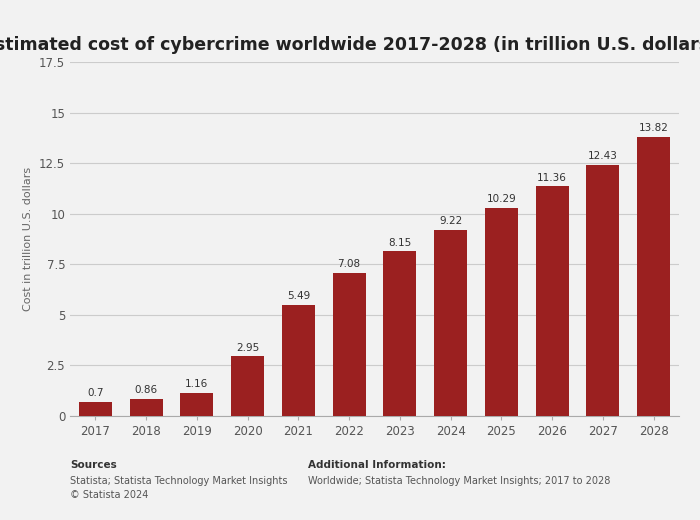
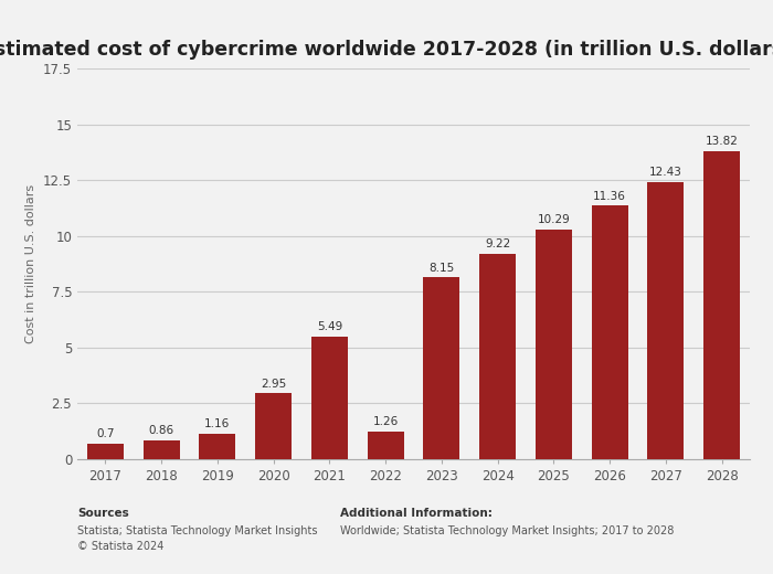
2022: 7.08 -> 1.26
